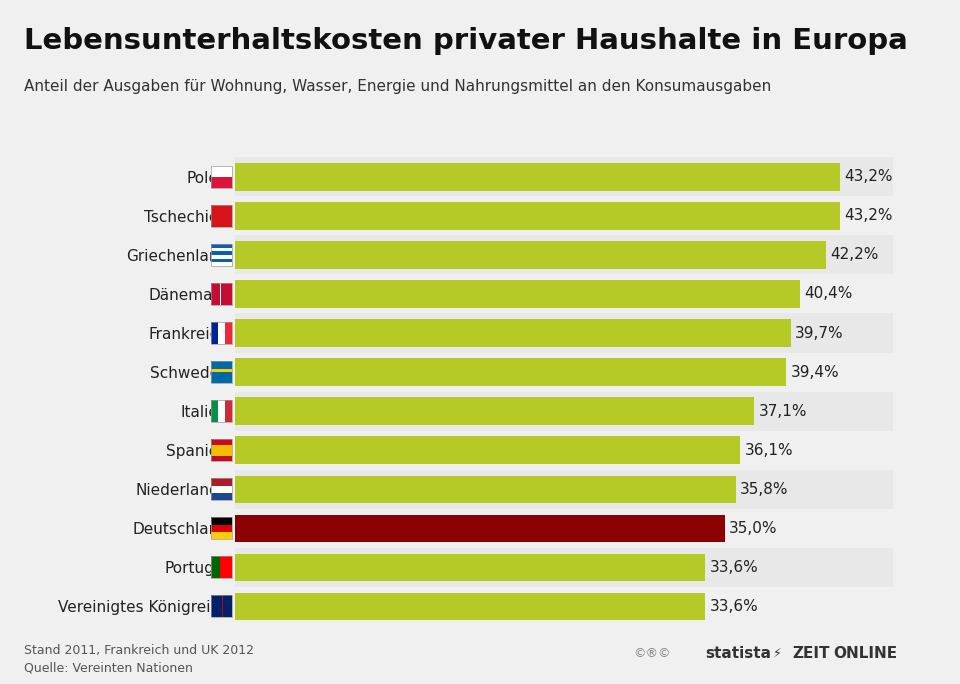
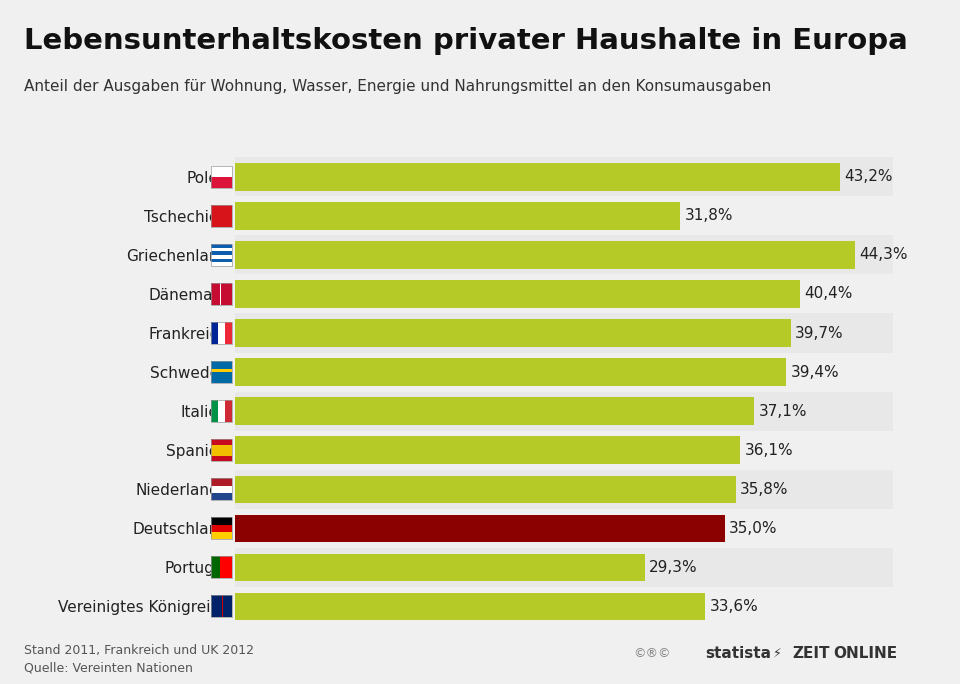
Tschechien: 43,2% -> 31,8%
Griechenland: 42,2% -> 44,3%
Portugal: 33,6% -> 29,3%
